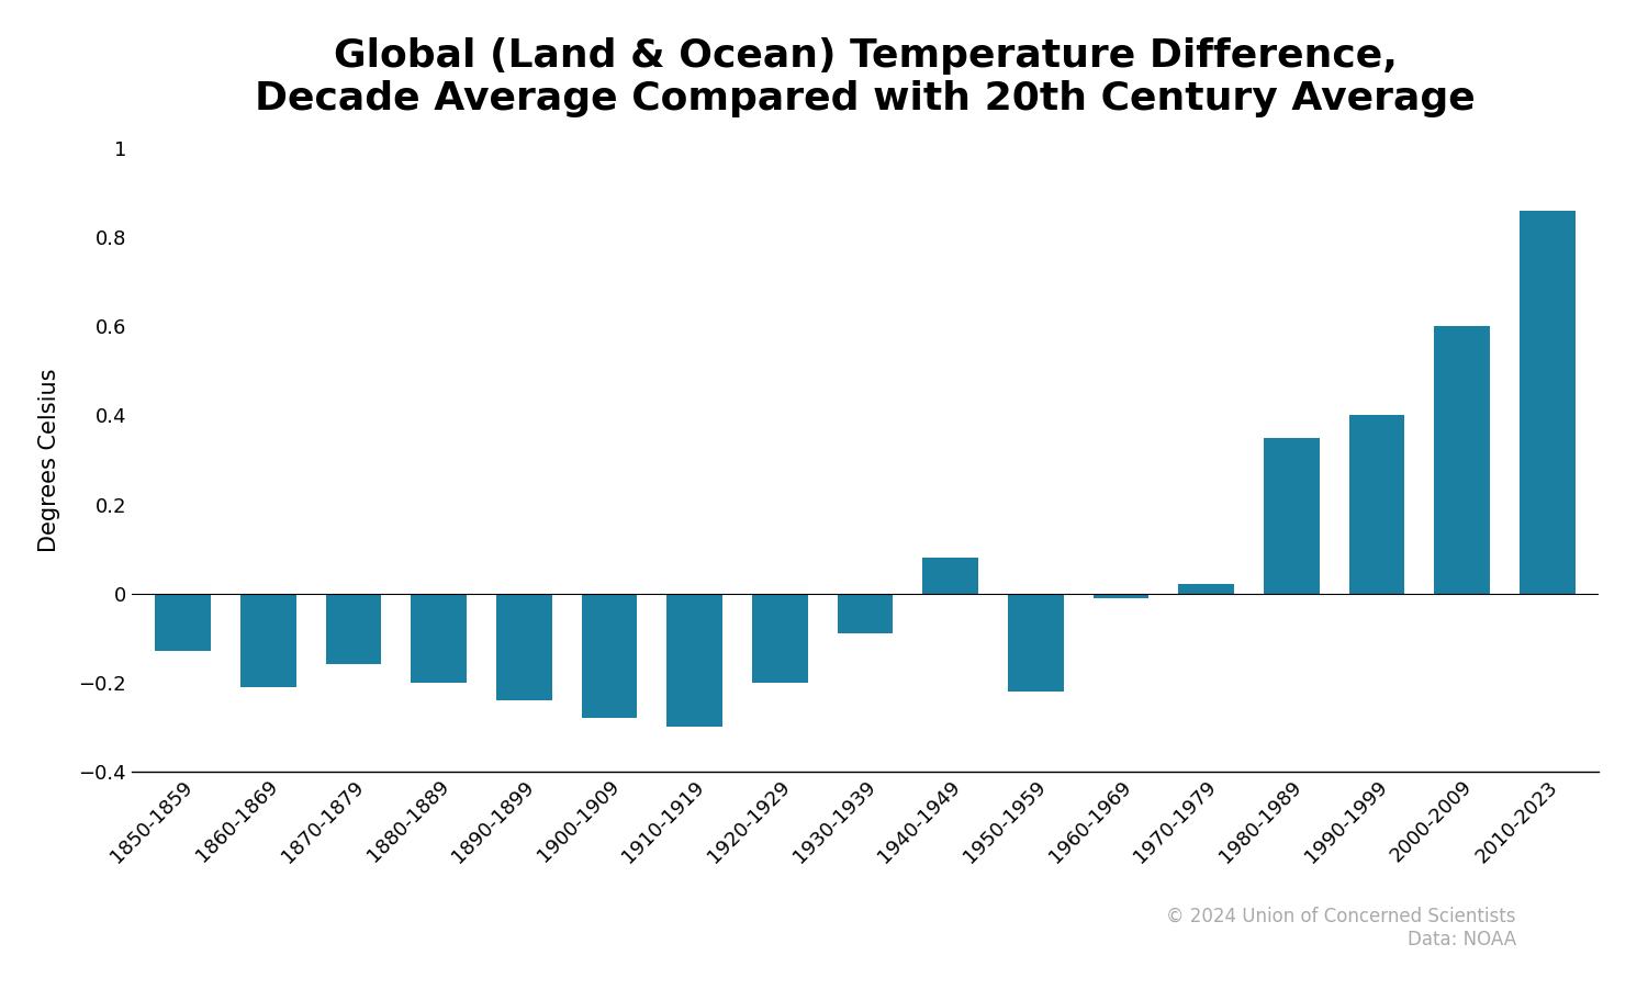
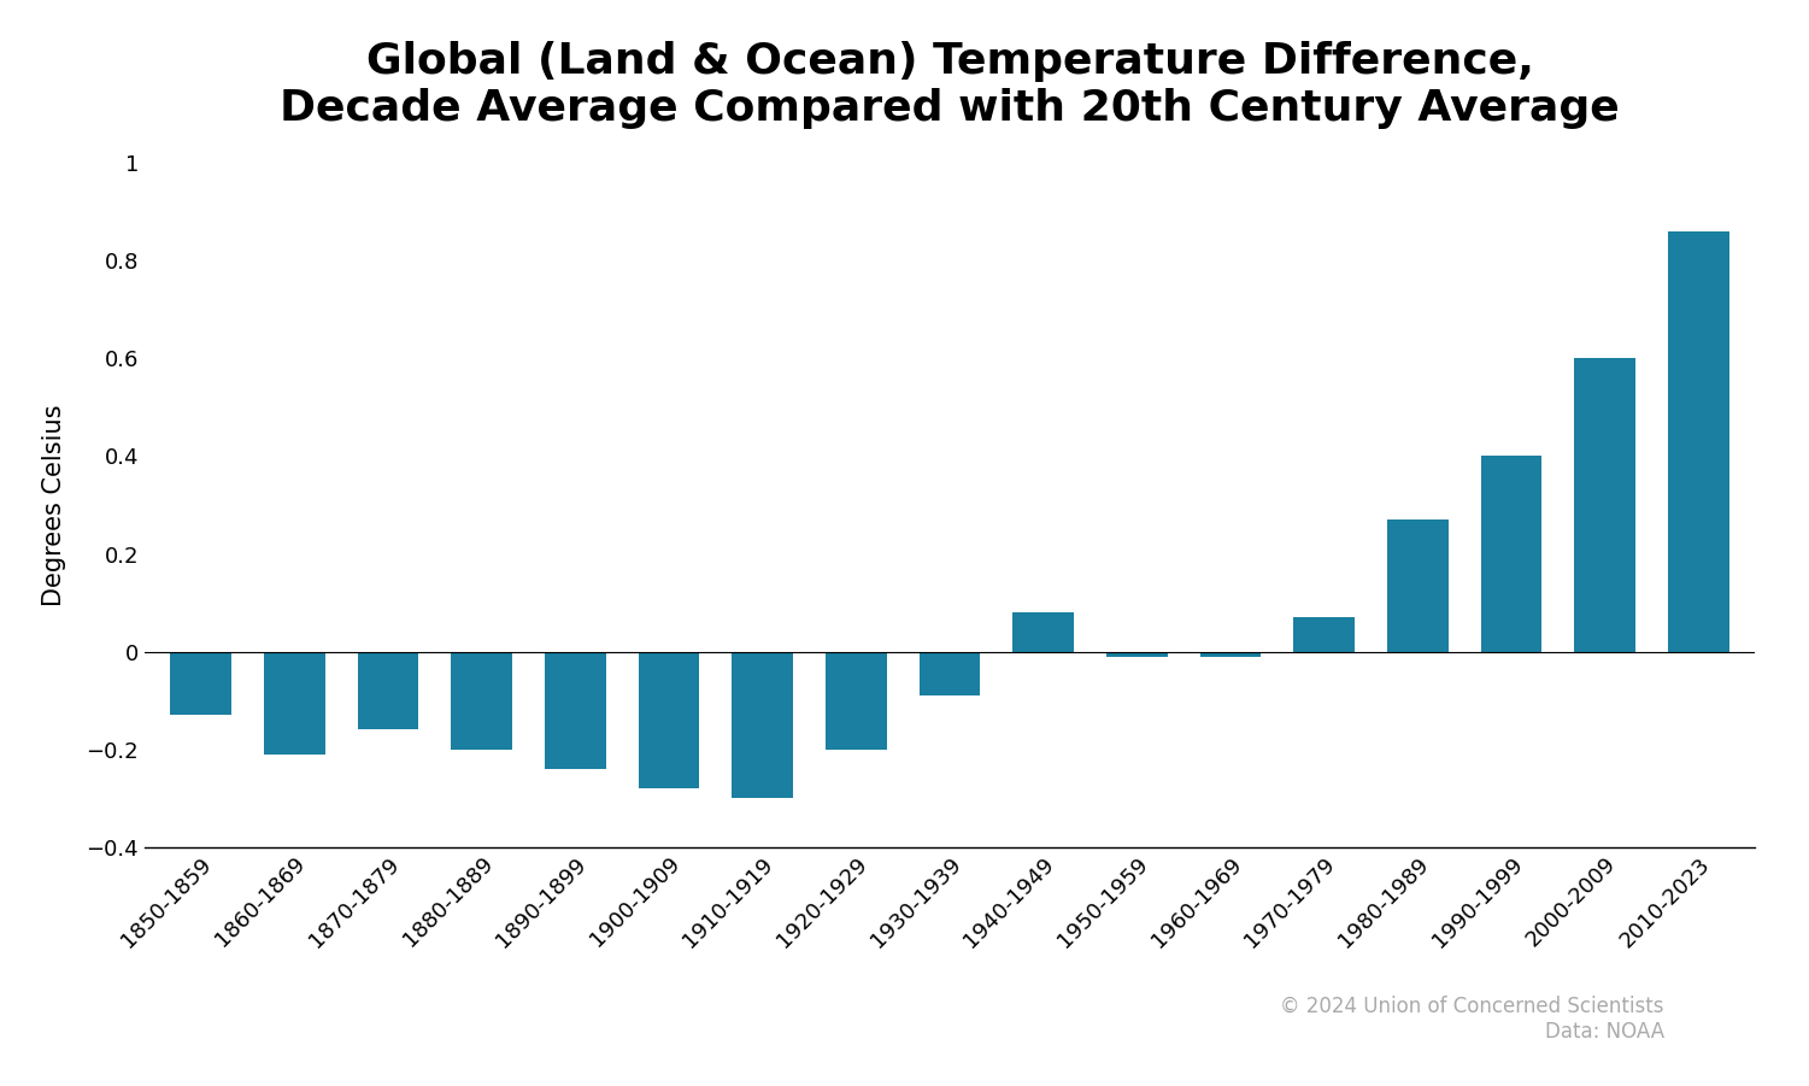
1950-1959: -0.22 -> -0.01
1970-1979: 0.02 -> 0.07
1980-1989: 0.35 -> 0.27
